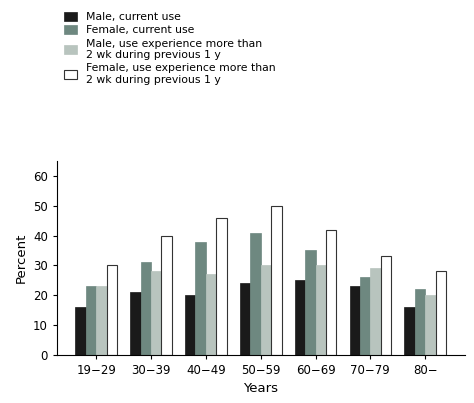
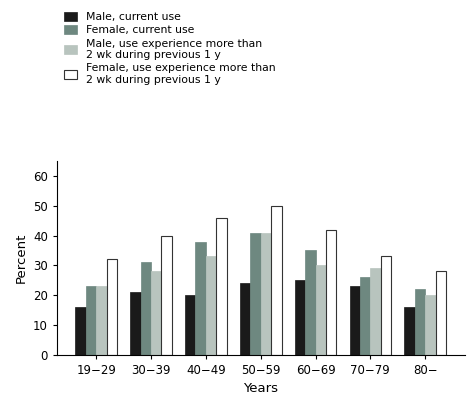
Female, use experience more than 2 wk during previous 1 y/19−29: 30 -> 32
Male, use experience more than 2 wk during previous 1 y/40−49: 27 -> 33
Male, use experience more than 2 wk during previous 1 y/50−59: 30 -> 41
